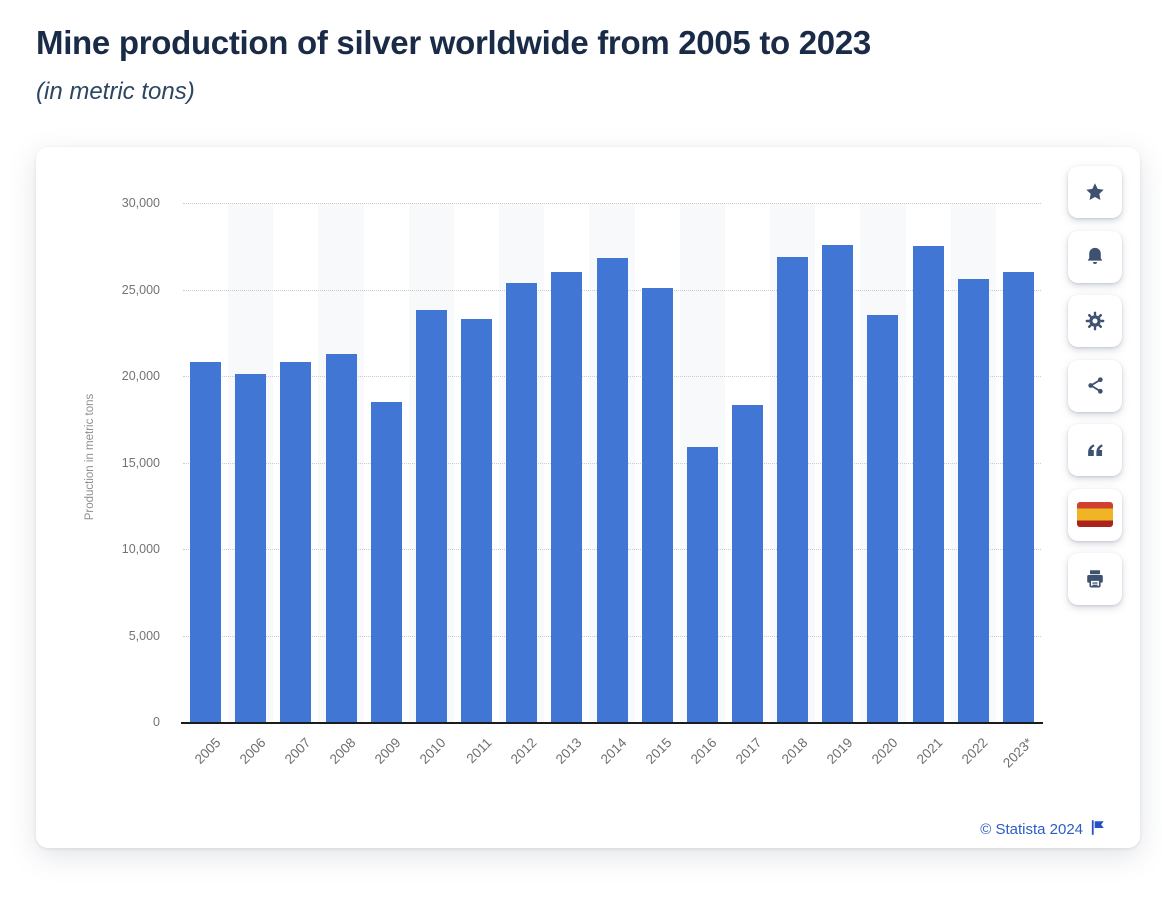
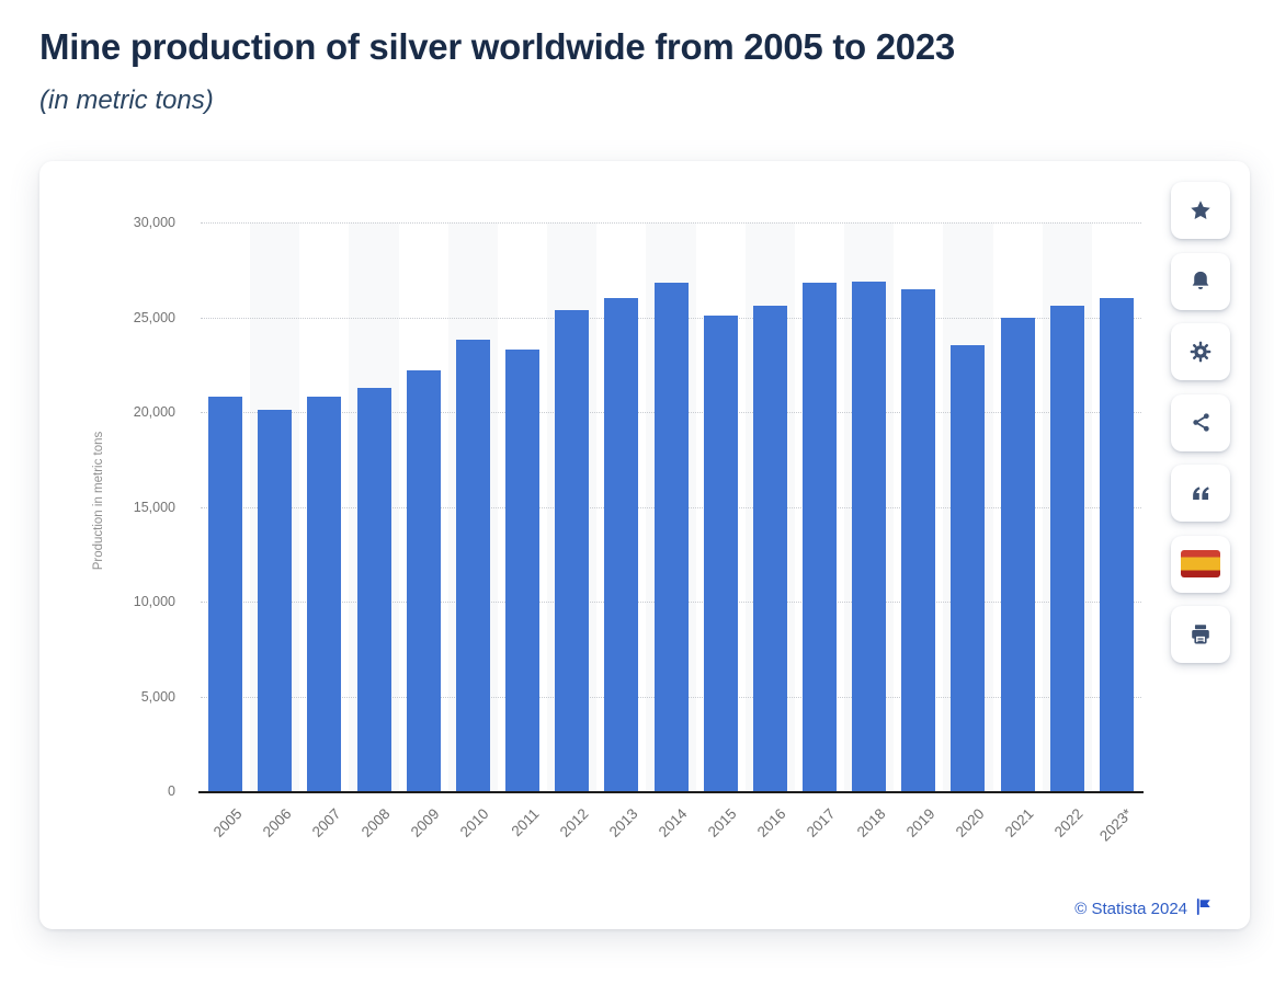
2009: 18500 -> 22200
2016: 15900 -> 25600
2017: 18300 -> 26800
2019: 27600 -> 26500
2021: 27500 -> 25000
